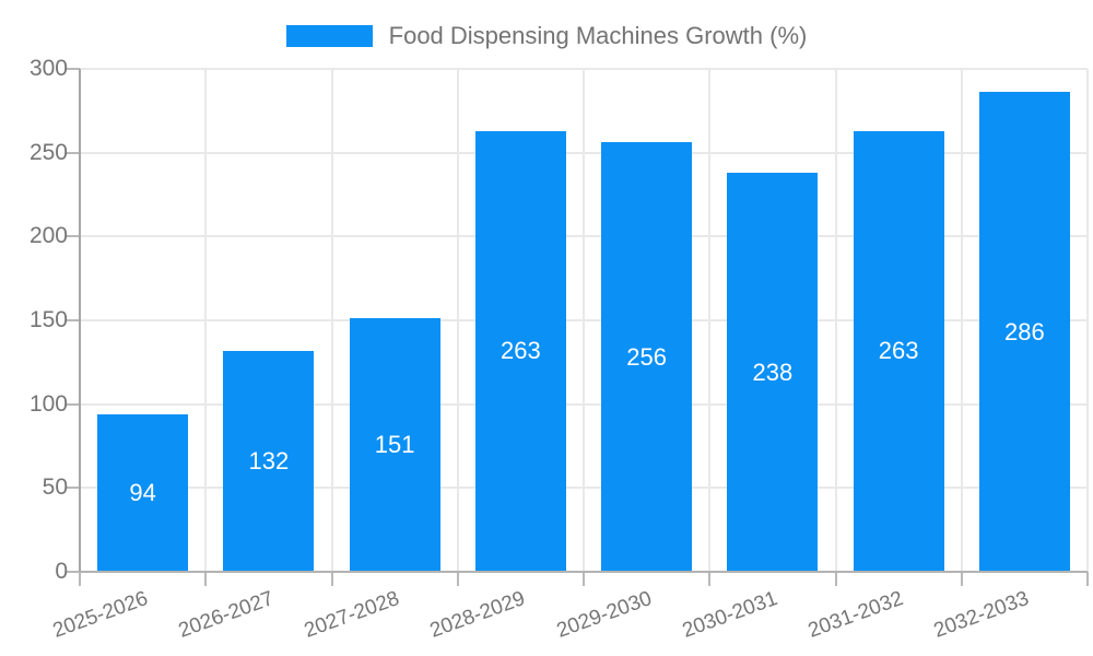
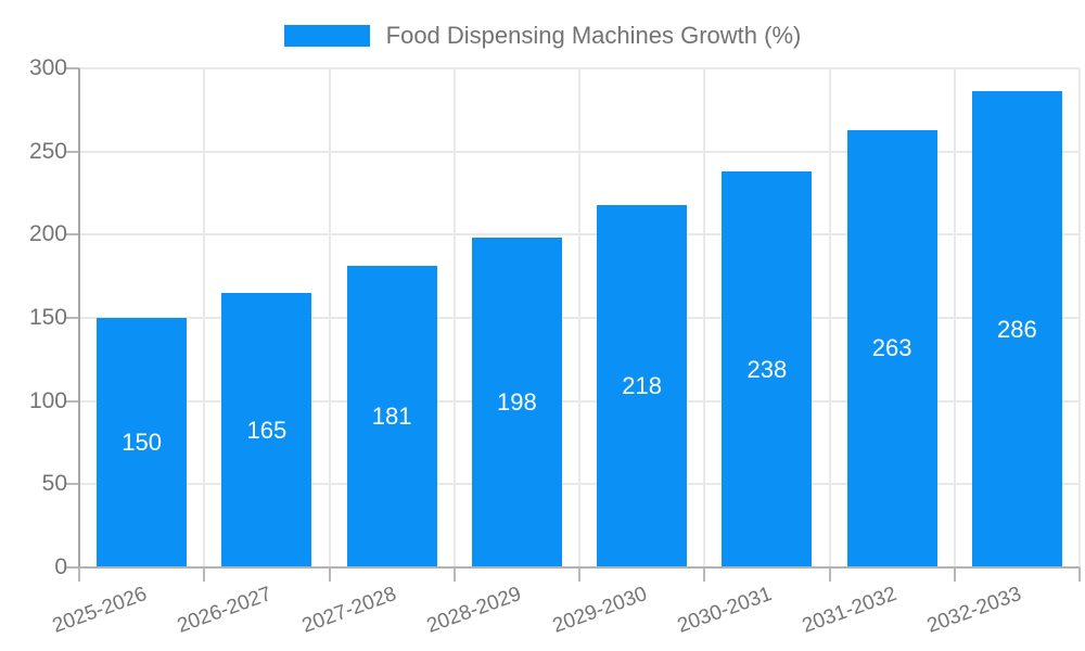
2025-2026: 94 -> 150
2026-2027: 132 -> 165
2027-2028: 151 -> 181
2028-2029: 263 -> 198
2029-2030: 256 -> 218
